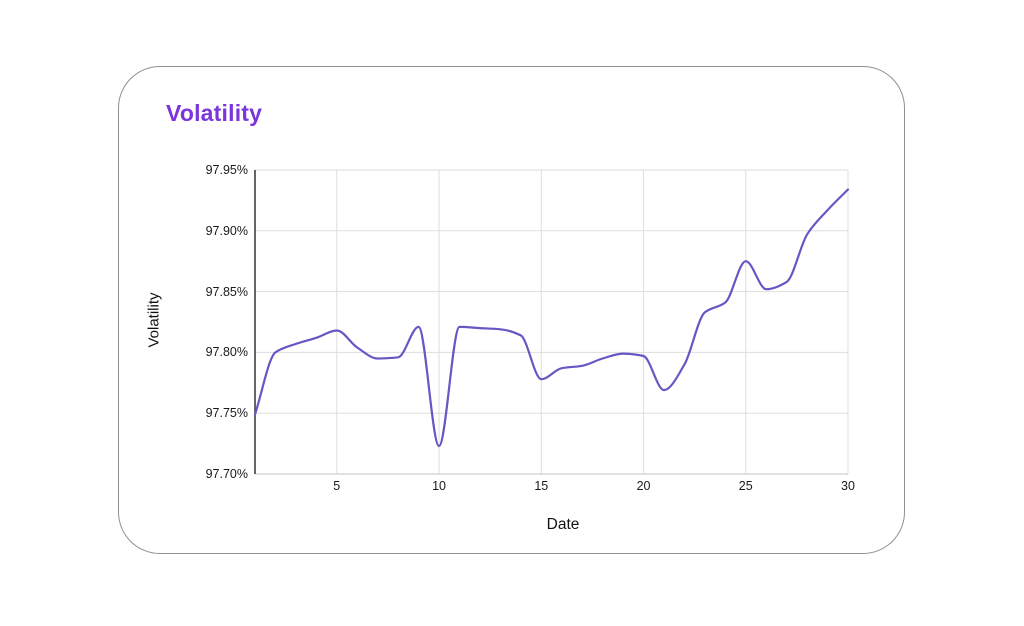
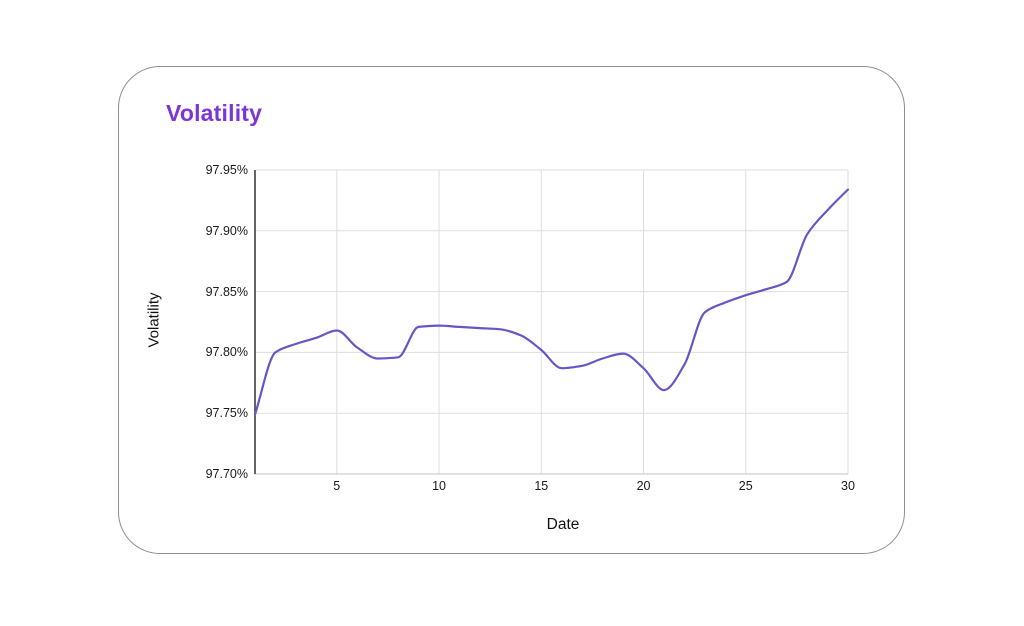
10: 97.723% -> 97.822%
15: 97.778% -> 97.802%
20: 97.797% -> 97.787%
25: 97.875% -> 97.847%
